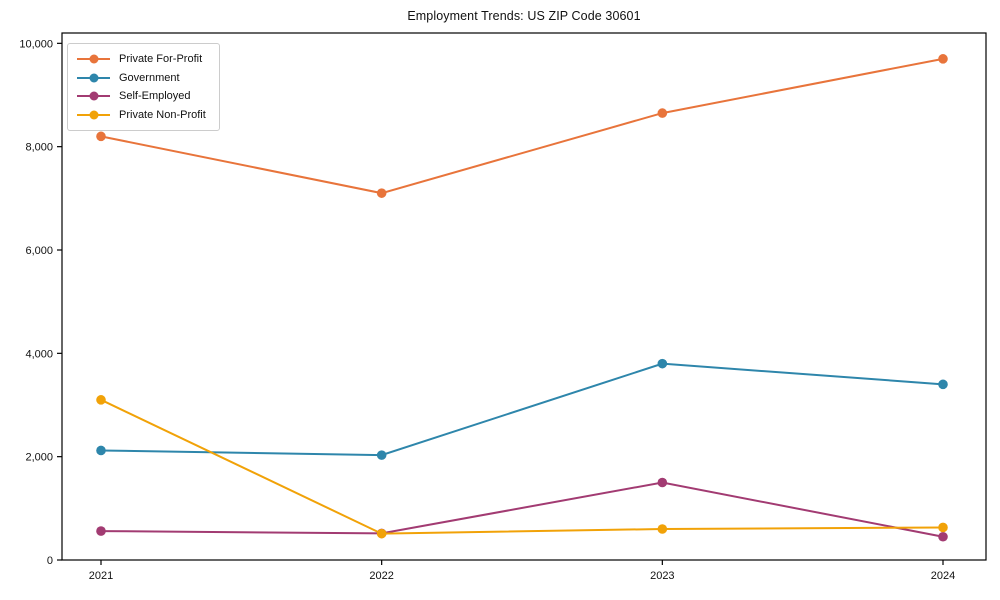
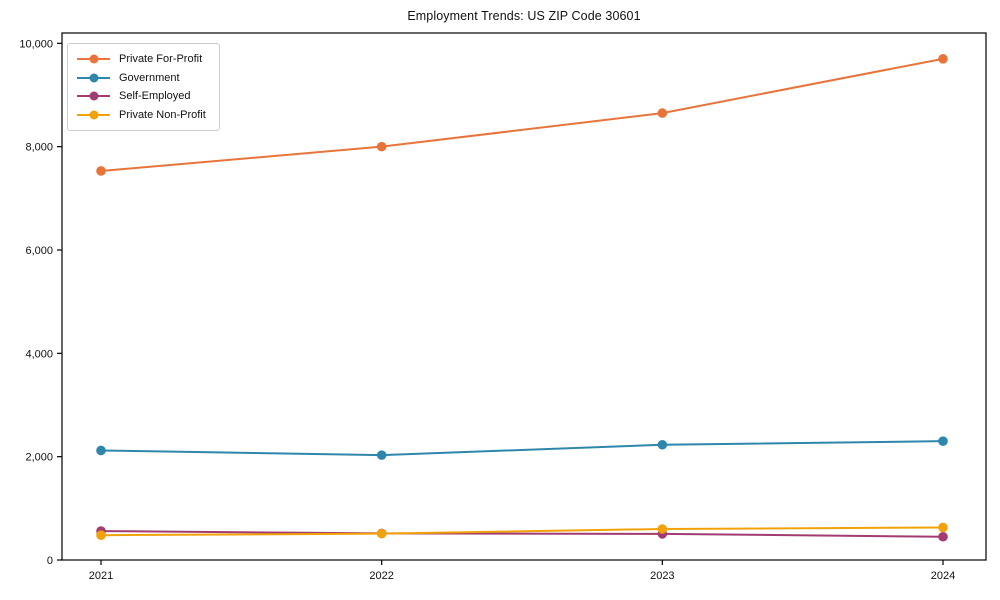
Private For-Profit/2021: 8200 -> 7500
Private Non-Profit/2021: 3100 -> 500
Private For-Profit/2022: 7100 -> 8000
Government/2023: 3800 -> 2200
Self-Employed/2023: 1500 -> 500
Government/2024: 3400 -> 2300
